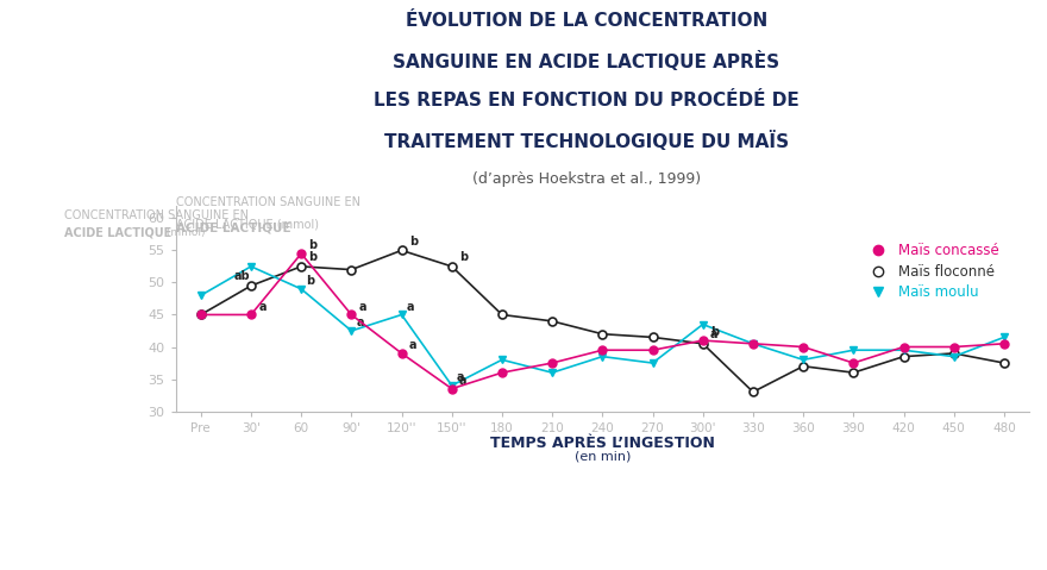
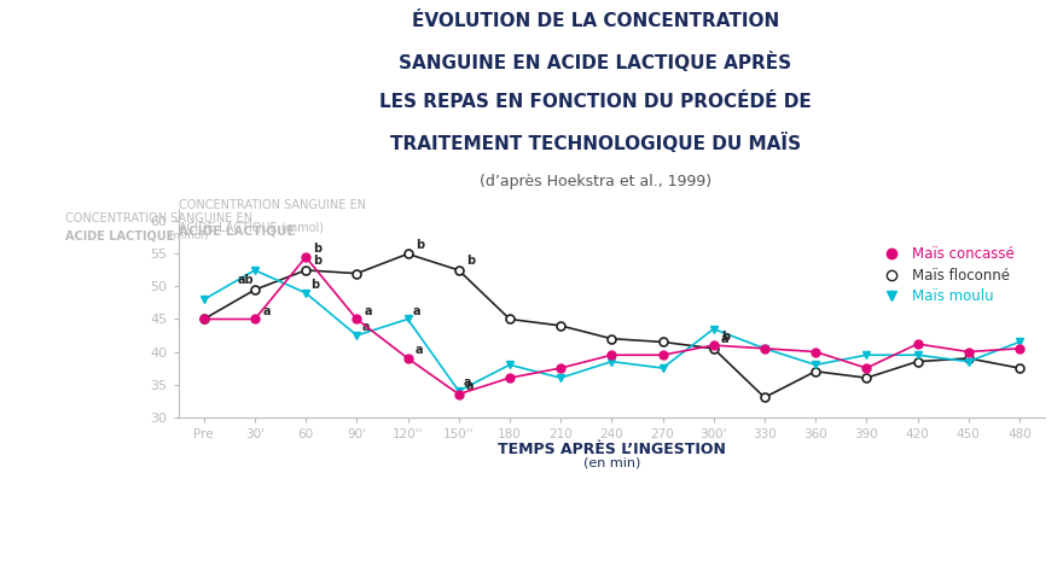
Maïs concassé/420: 40.0 -> 41.2
